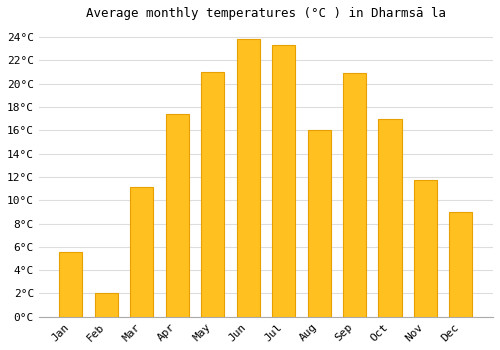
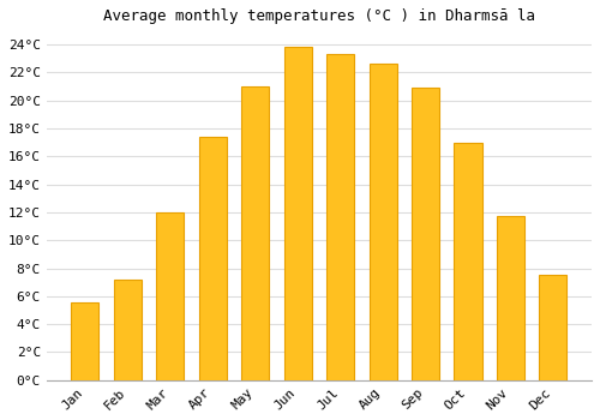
Feb: 2.0°C -> 7.2°C
Mar: 11.1°C -> 12.0°C
Aug: 16.0°C -> 22.6°C
Dec: 9.0°C -> 7.5°C
